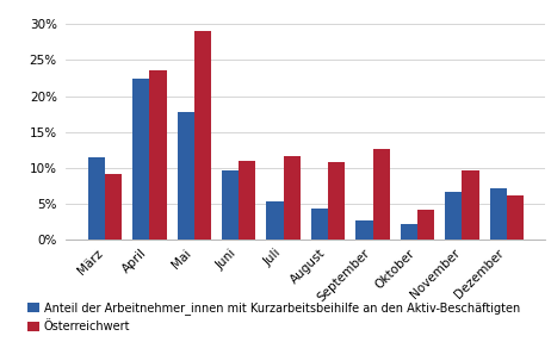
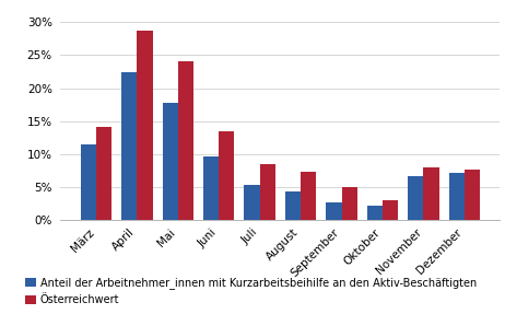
Österreichwert/März: 9.2% -> 14.1%
Österreichwert/April: 23.6% -> 28.7%
Österreichwert/Mai: 29.0% -> 24.0%
Österreichwert/Juni: 11.0% -> 13.5%
Österreichwert/Juli: 11.6% -> 8.5%
Österreichwert/August: 10.8% -> 7.3%
Österreichwert/September: 12.6% -> 4.9%
Österreichwert/Oktober: 4.2% -> 3.0%
Österreichwert/November: 9.6% -> 7.9%
Österreichwert/Dezember: 6.2% -> 7.6%
